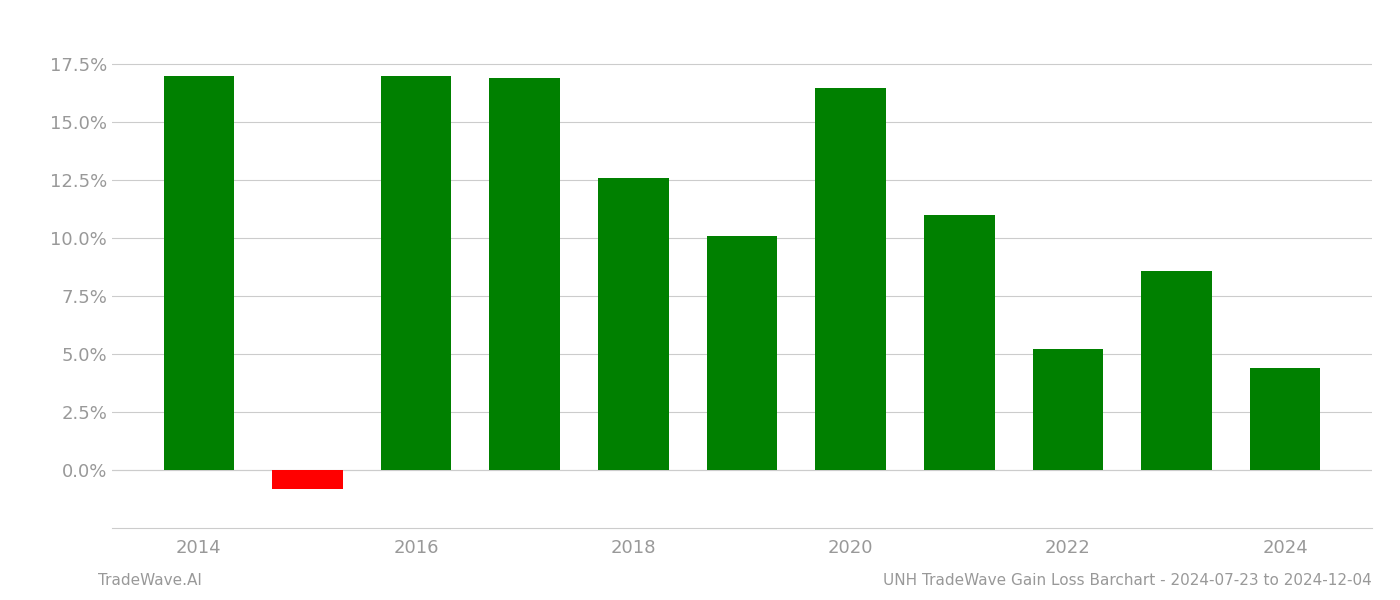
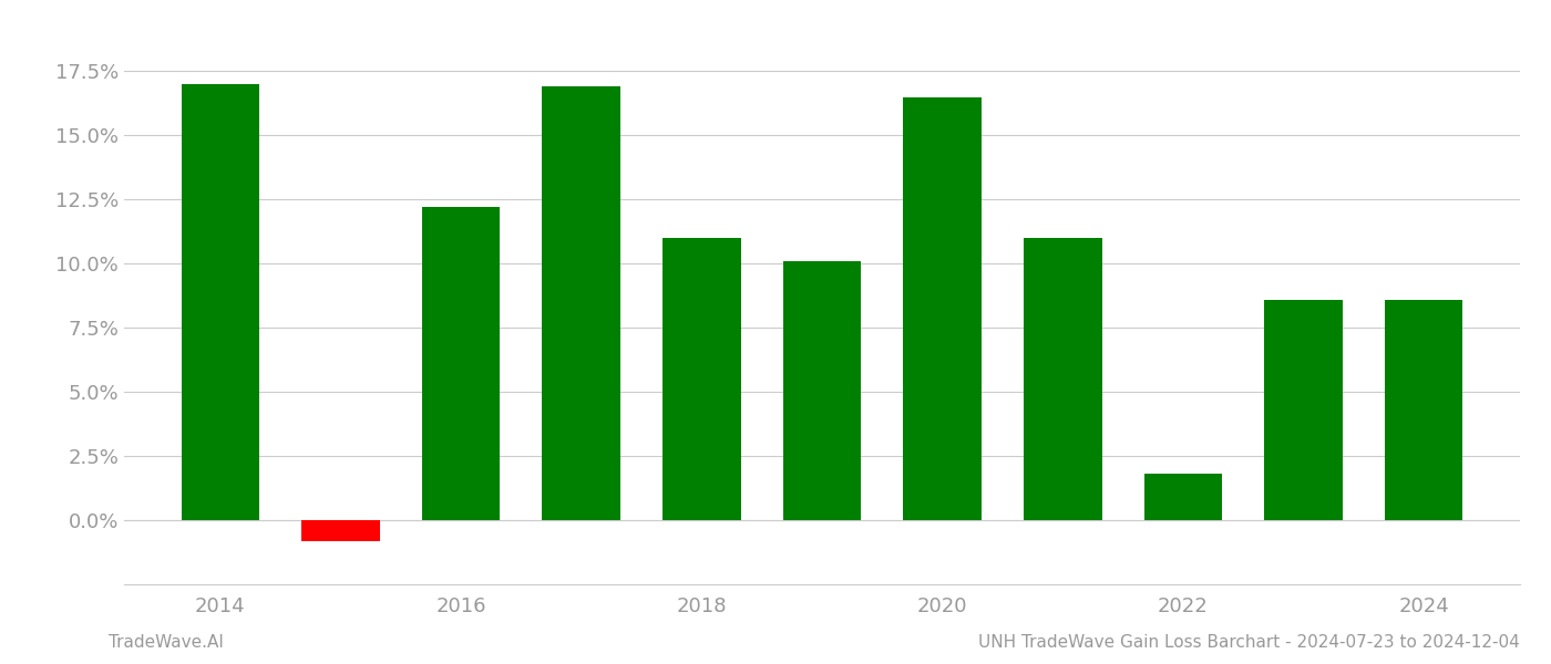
2016: 17.0% -> 12.2%
2018: 12.6% -> 11.0%
2022: 5.2% -> 1.8%
2024: 4.4% -> 8.6%
